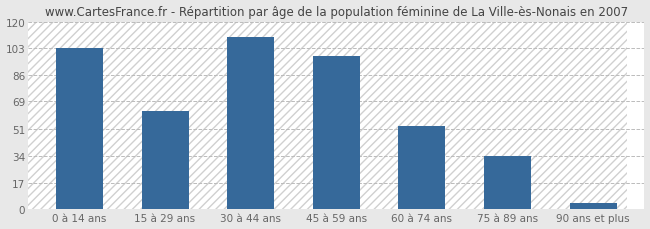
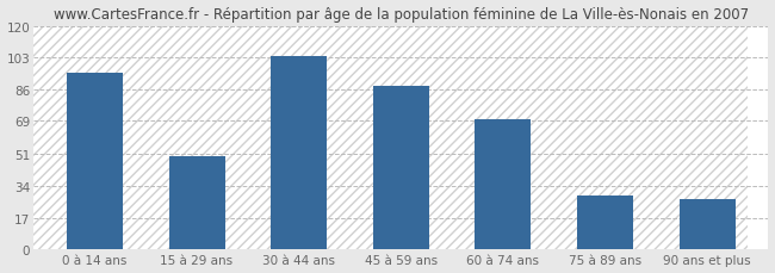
0 à 14 ans: 103 -> 95
15 à 29 ans: 63 -> 50
30 à 44 ans: 110 -> 104
45 à 59 ans: 98 -> 88
60 à 74 ans: 53 -> 70
75 à 89 ans: 34 -> 29
90 ans et plus: 4 -> 27
